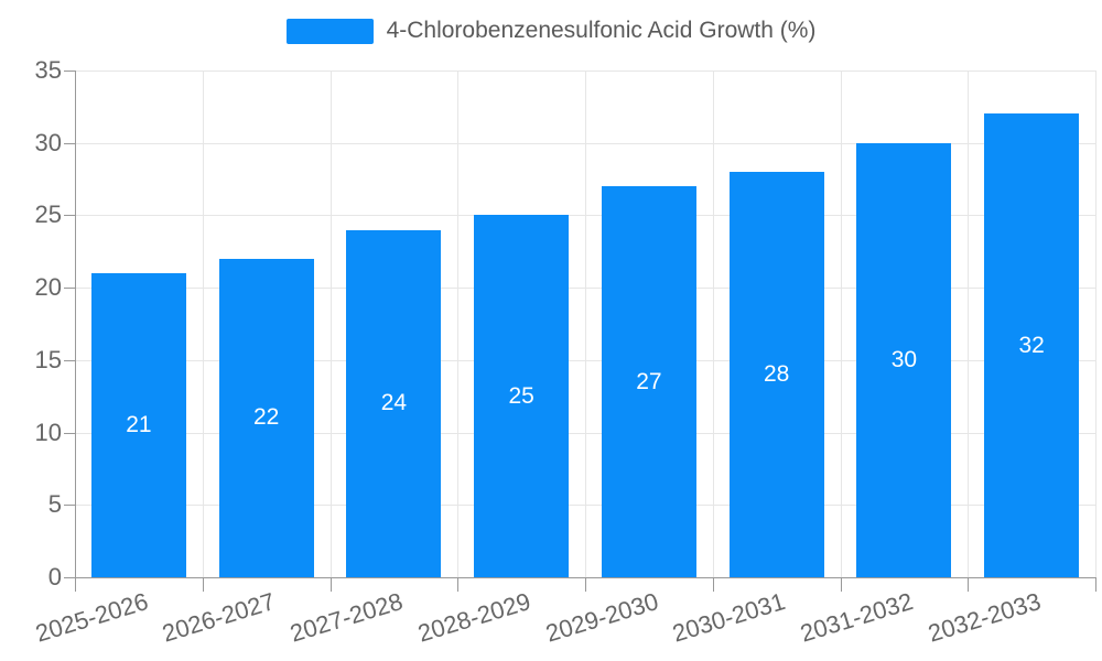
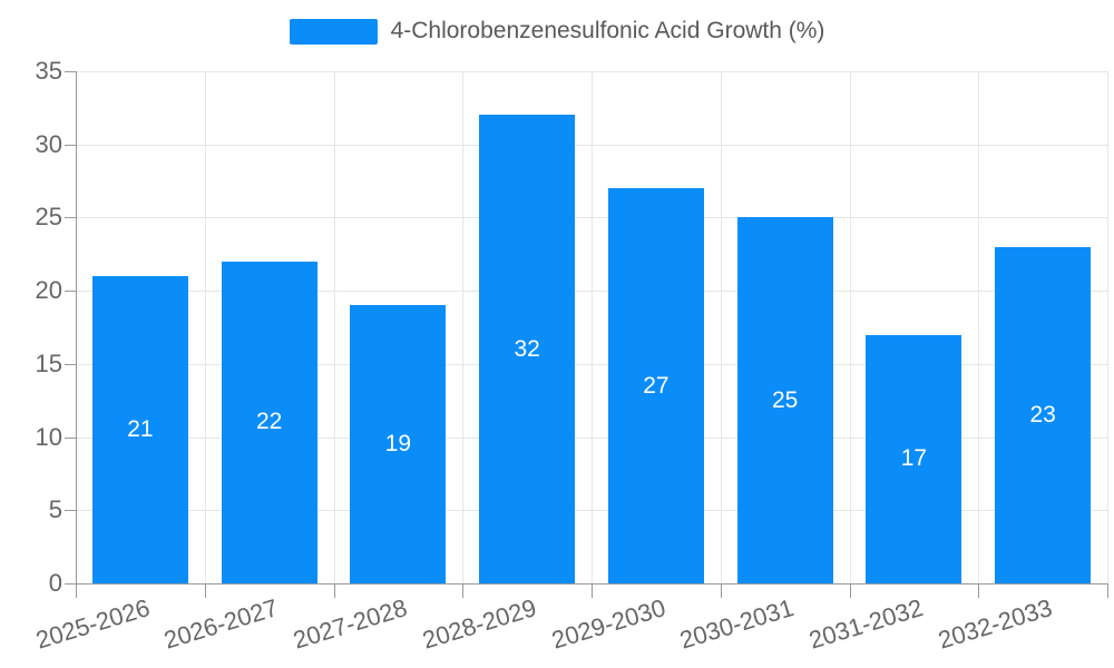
2027-2028: 24 -> 19
2028-2029: 25 -> 32
2030-2031: 28 -> 25
2031-2032: 30 -> 17
2032-2033: 32 -> 23
